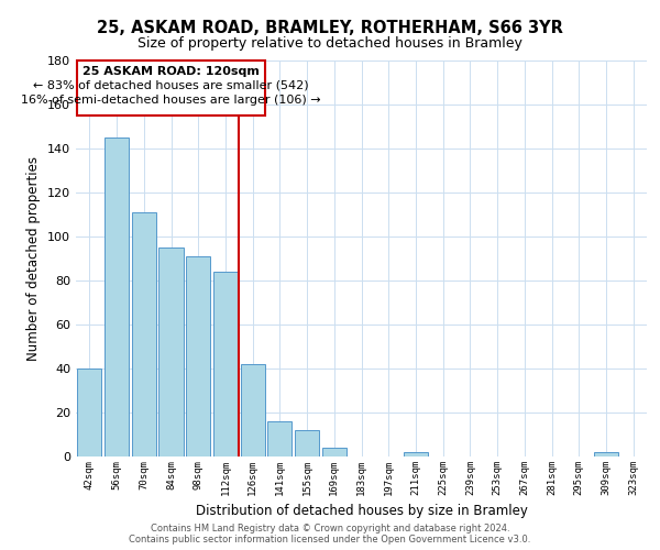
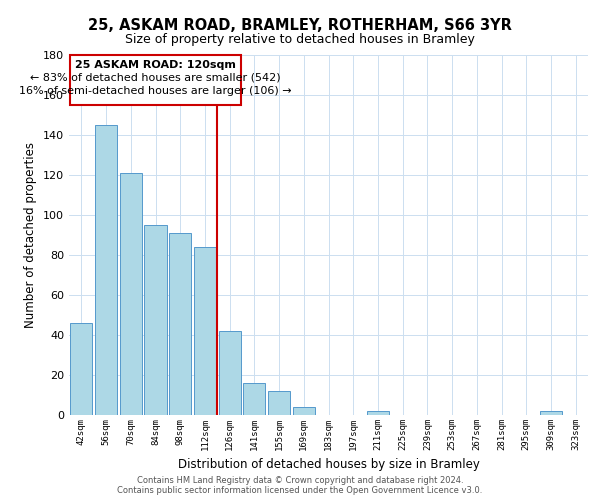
42sqm: 40 -> 46
70sqm: 111 -> 121
